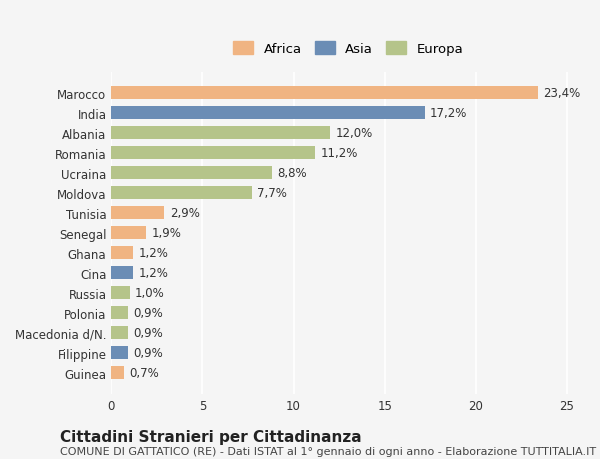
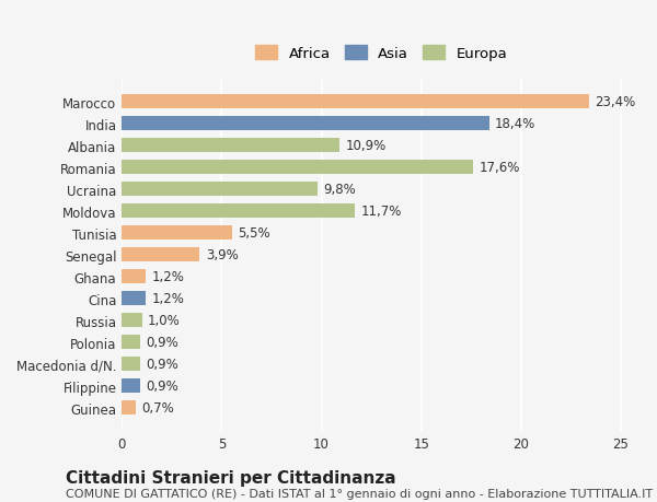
India: 17,2% -> 18,4%
Albania: 12,0% -> 10,9%
Romania: 11,2% -> 17,6%
Ucraina: 8,8% -> 9,8%
Moldova: 7,7% -> 11,7%
Tunisia: 2,9% -> 5,5%
Senegal: 1,9% -> 3,9%
